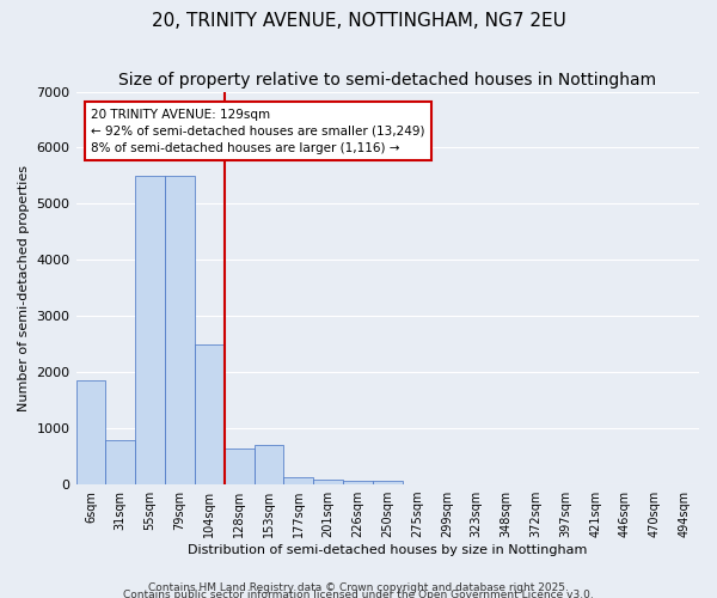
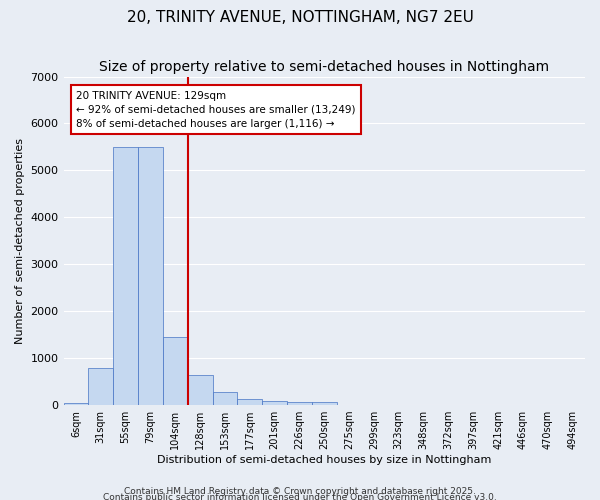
6sqm: 1850 -> 50
104sqm: 2500 -> 1450
153sqm: 700 -> 270
